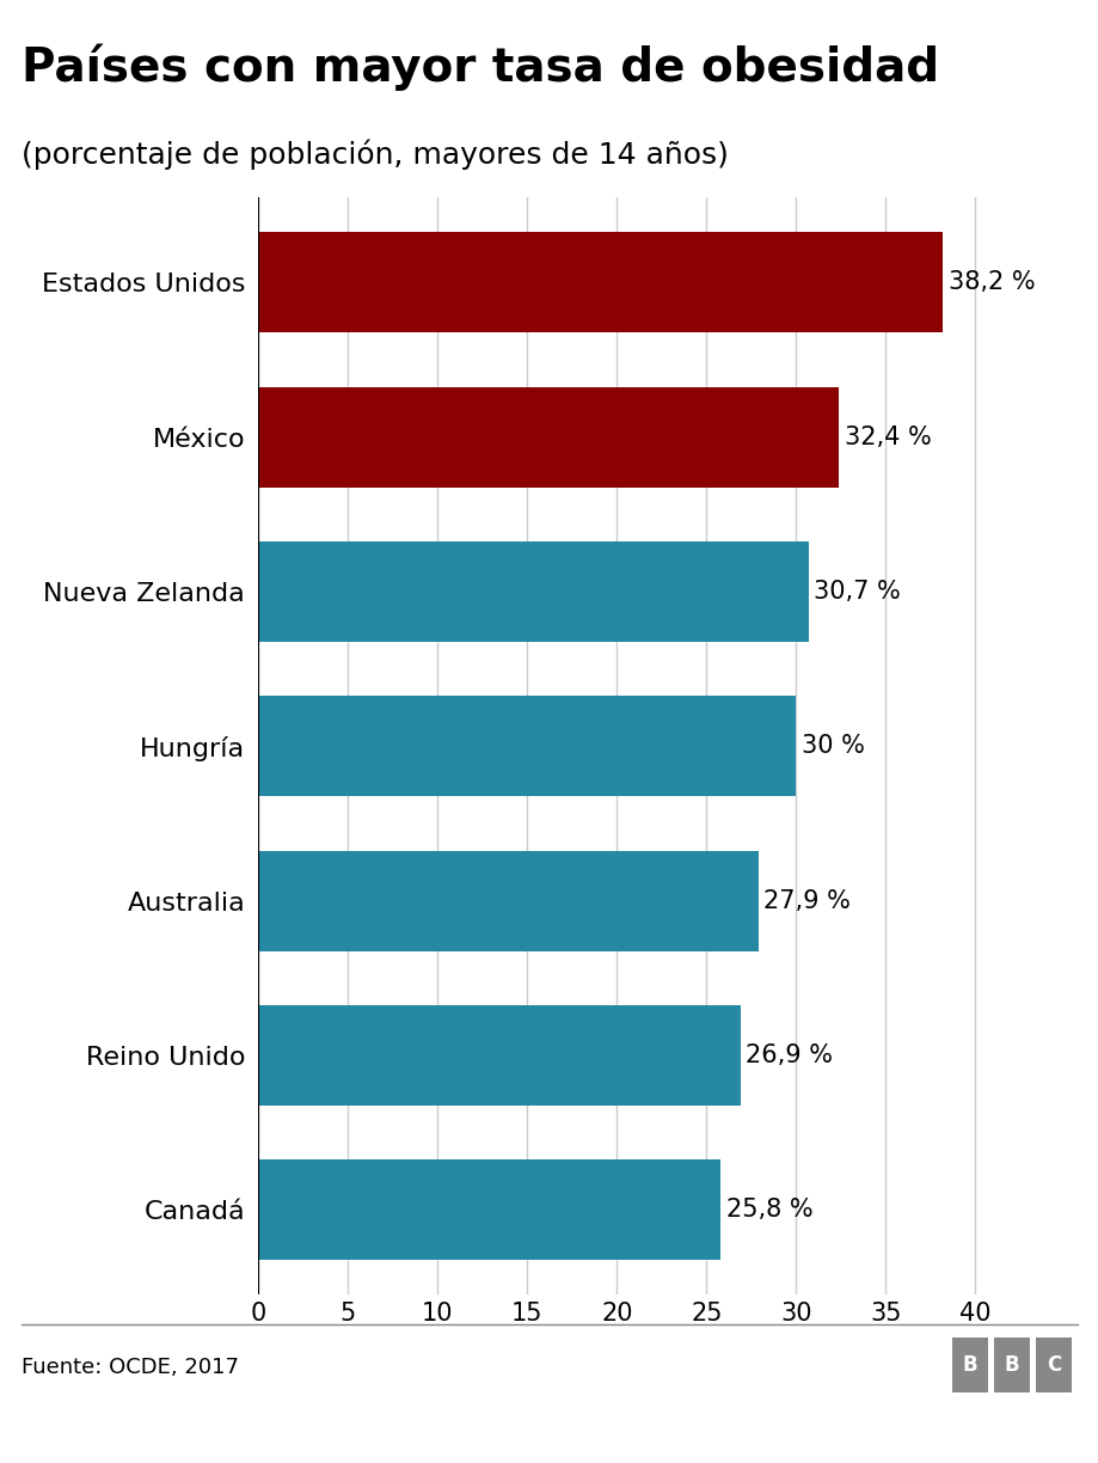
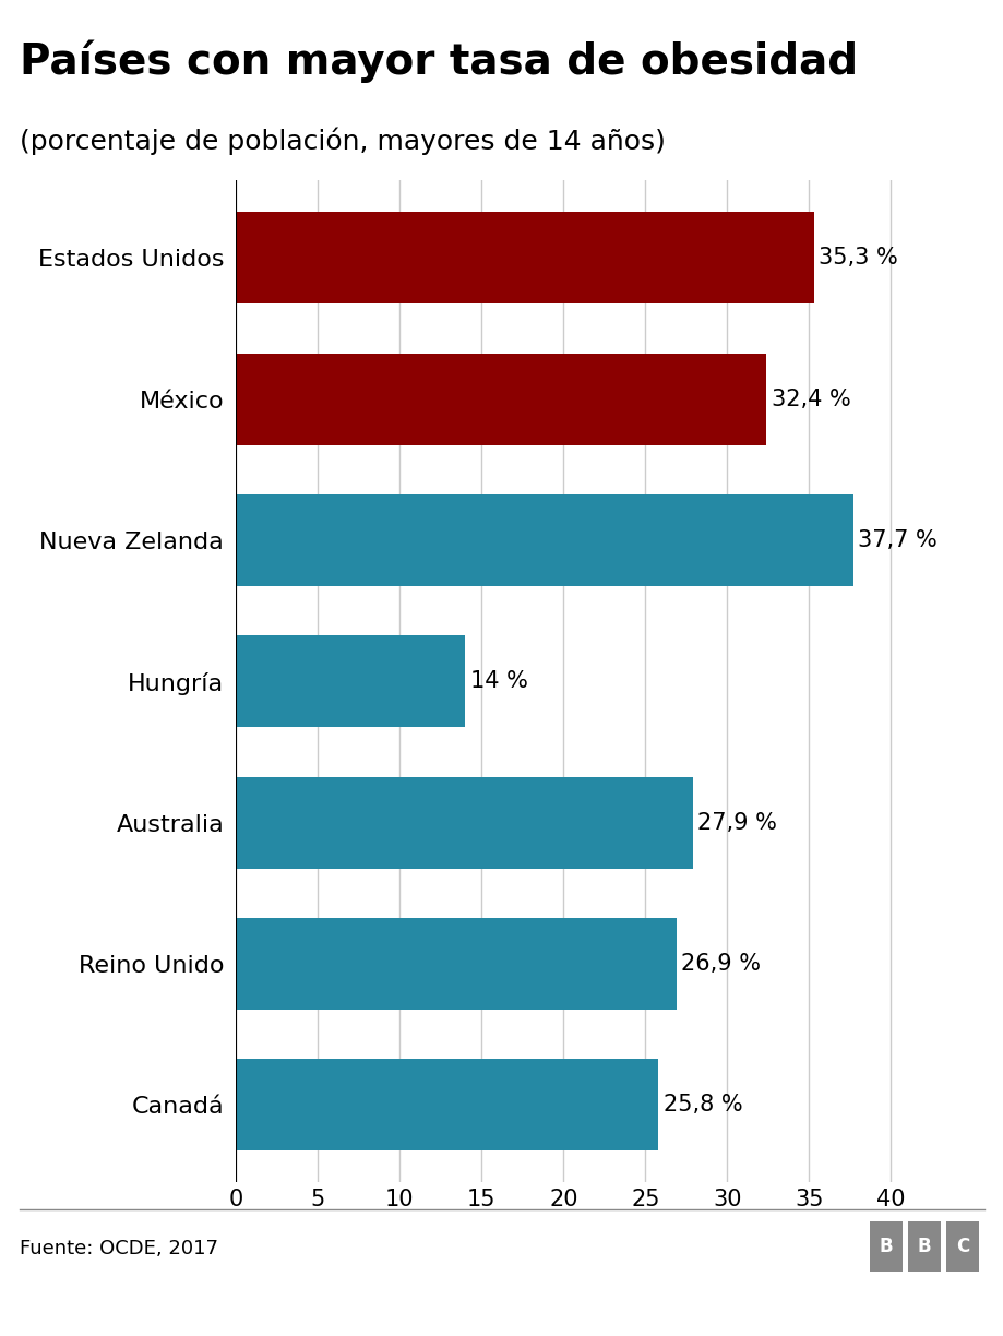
Estados Unidos: 38,2 -> 35,3
Nueva Zelanda: 30,7 -> 37,7
Hungría: 30 -> 14
